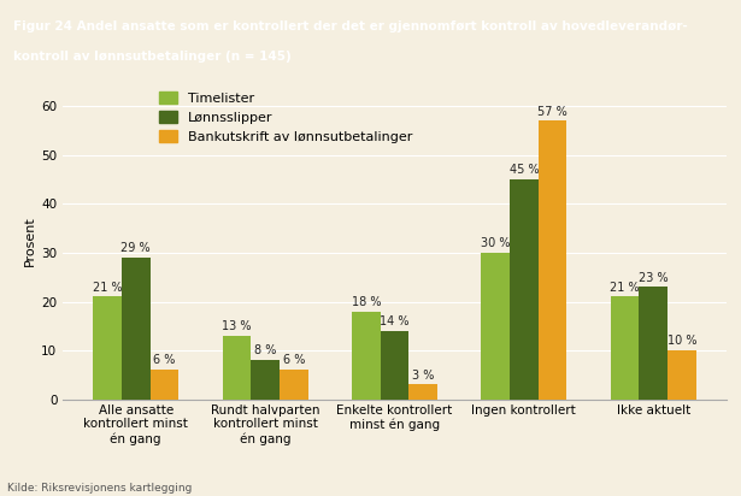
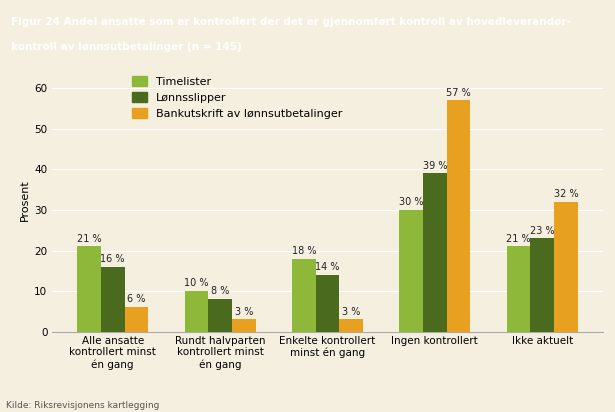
Lønnsslipper/Alle ansatte kontrollert minst én gang: 29 -> 16
Timelister/Rundt halvparten kontrollert minst én gang: 13 -> 10
Bankutskrift av lønnsutbetalinger/Rundt halvparten kontrollert minst én gang: 6 -> 3
Lønnsslipper/Ingen kontrollert: 45 -> 39
Bankutskrift av lønnsutbetalinger/Ikke aktuelt: 10 -> 32
